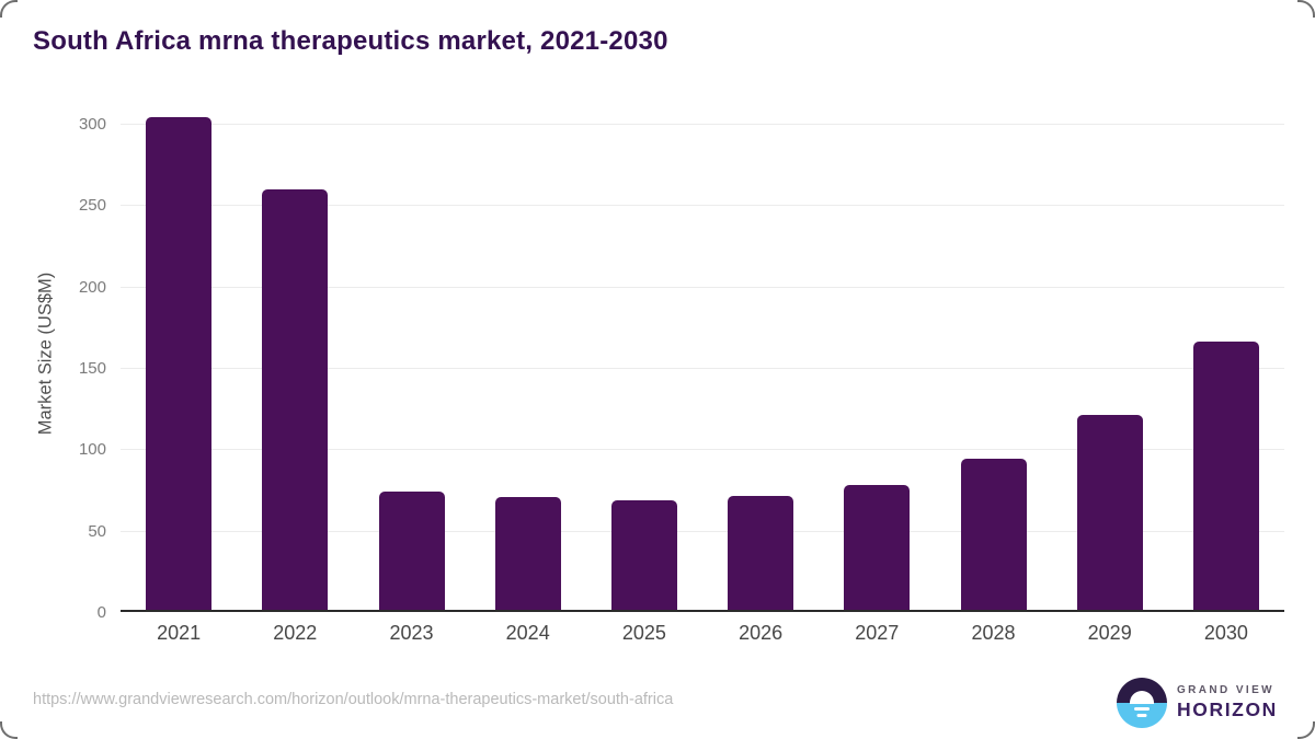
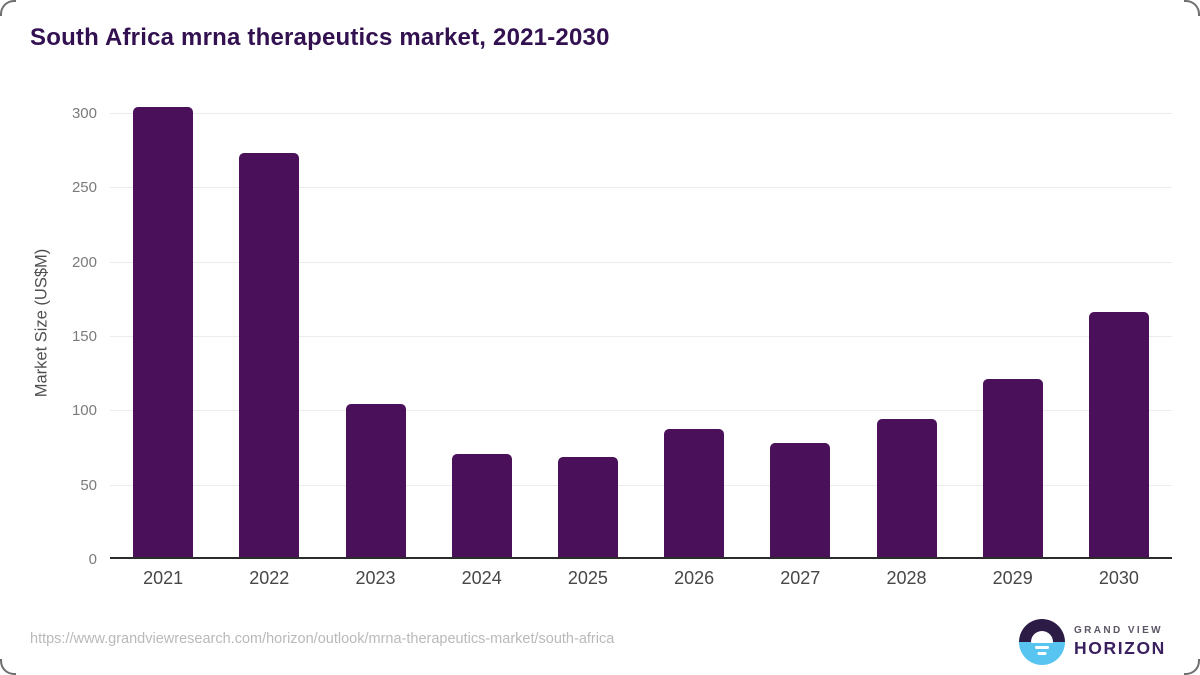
2022: 258 -> 272
2023: 73 -> 103
2026: 70 -> 86
